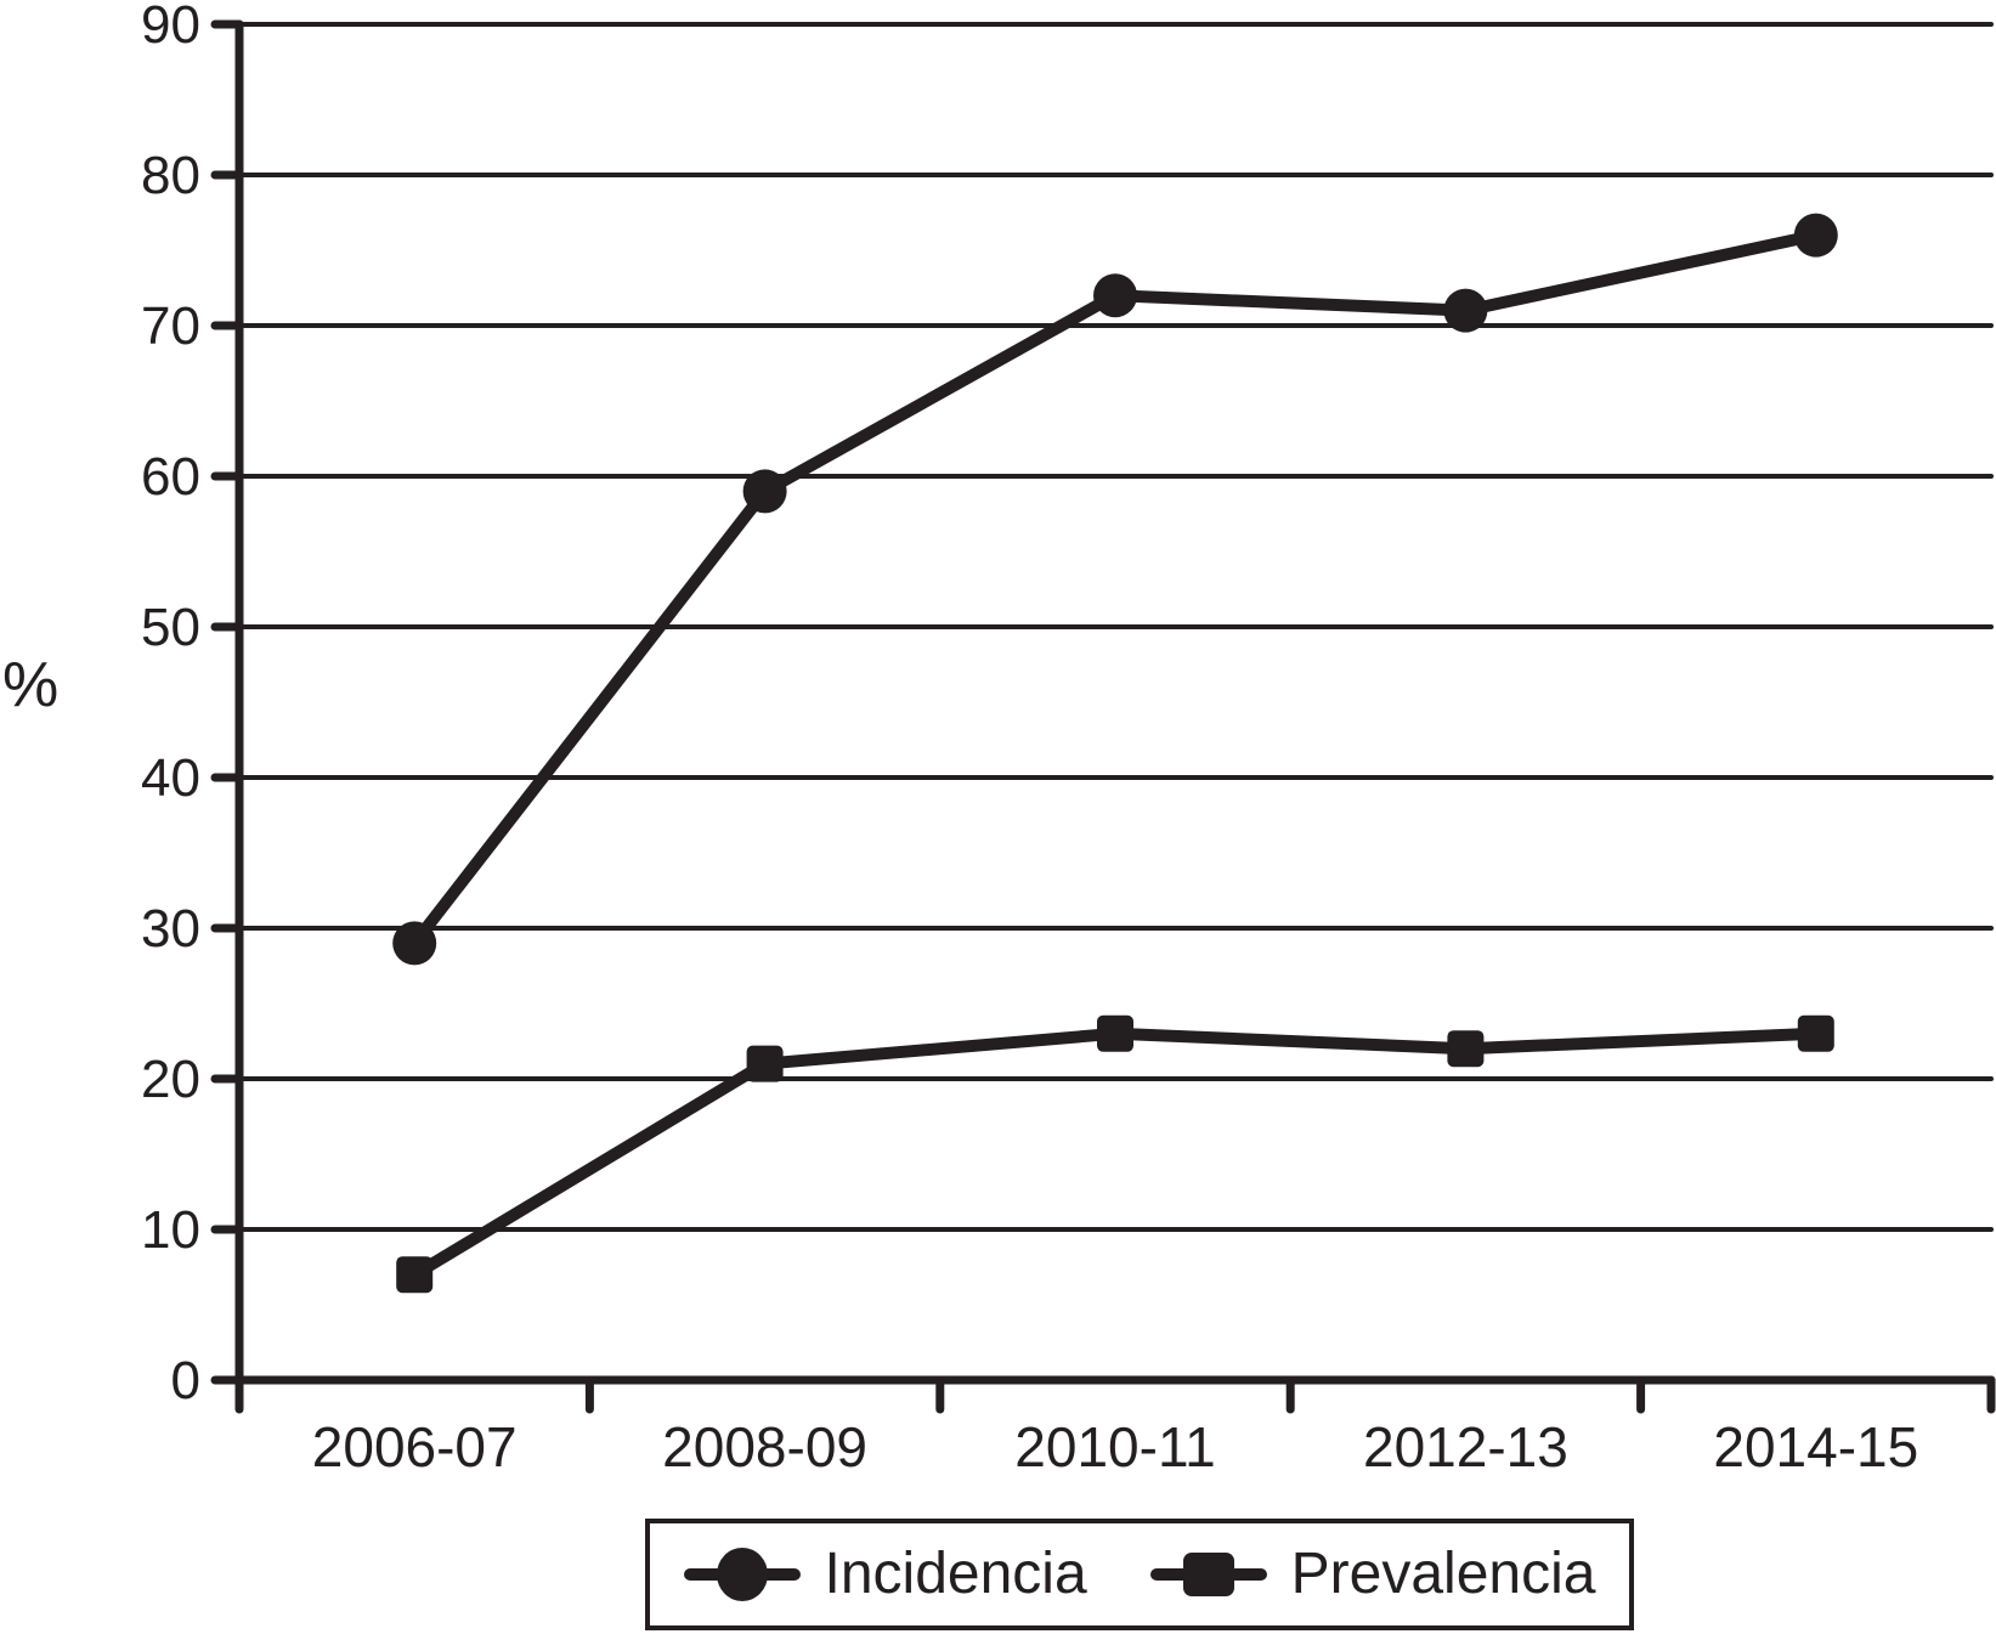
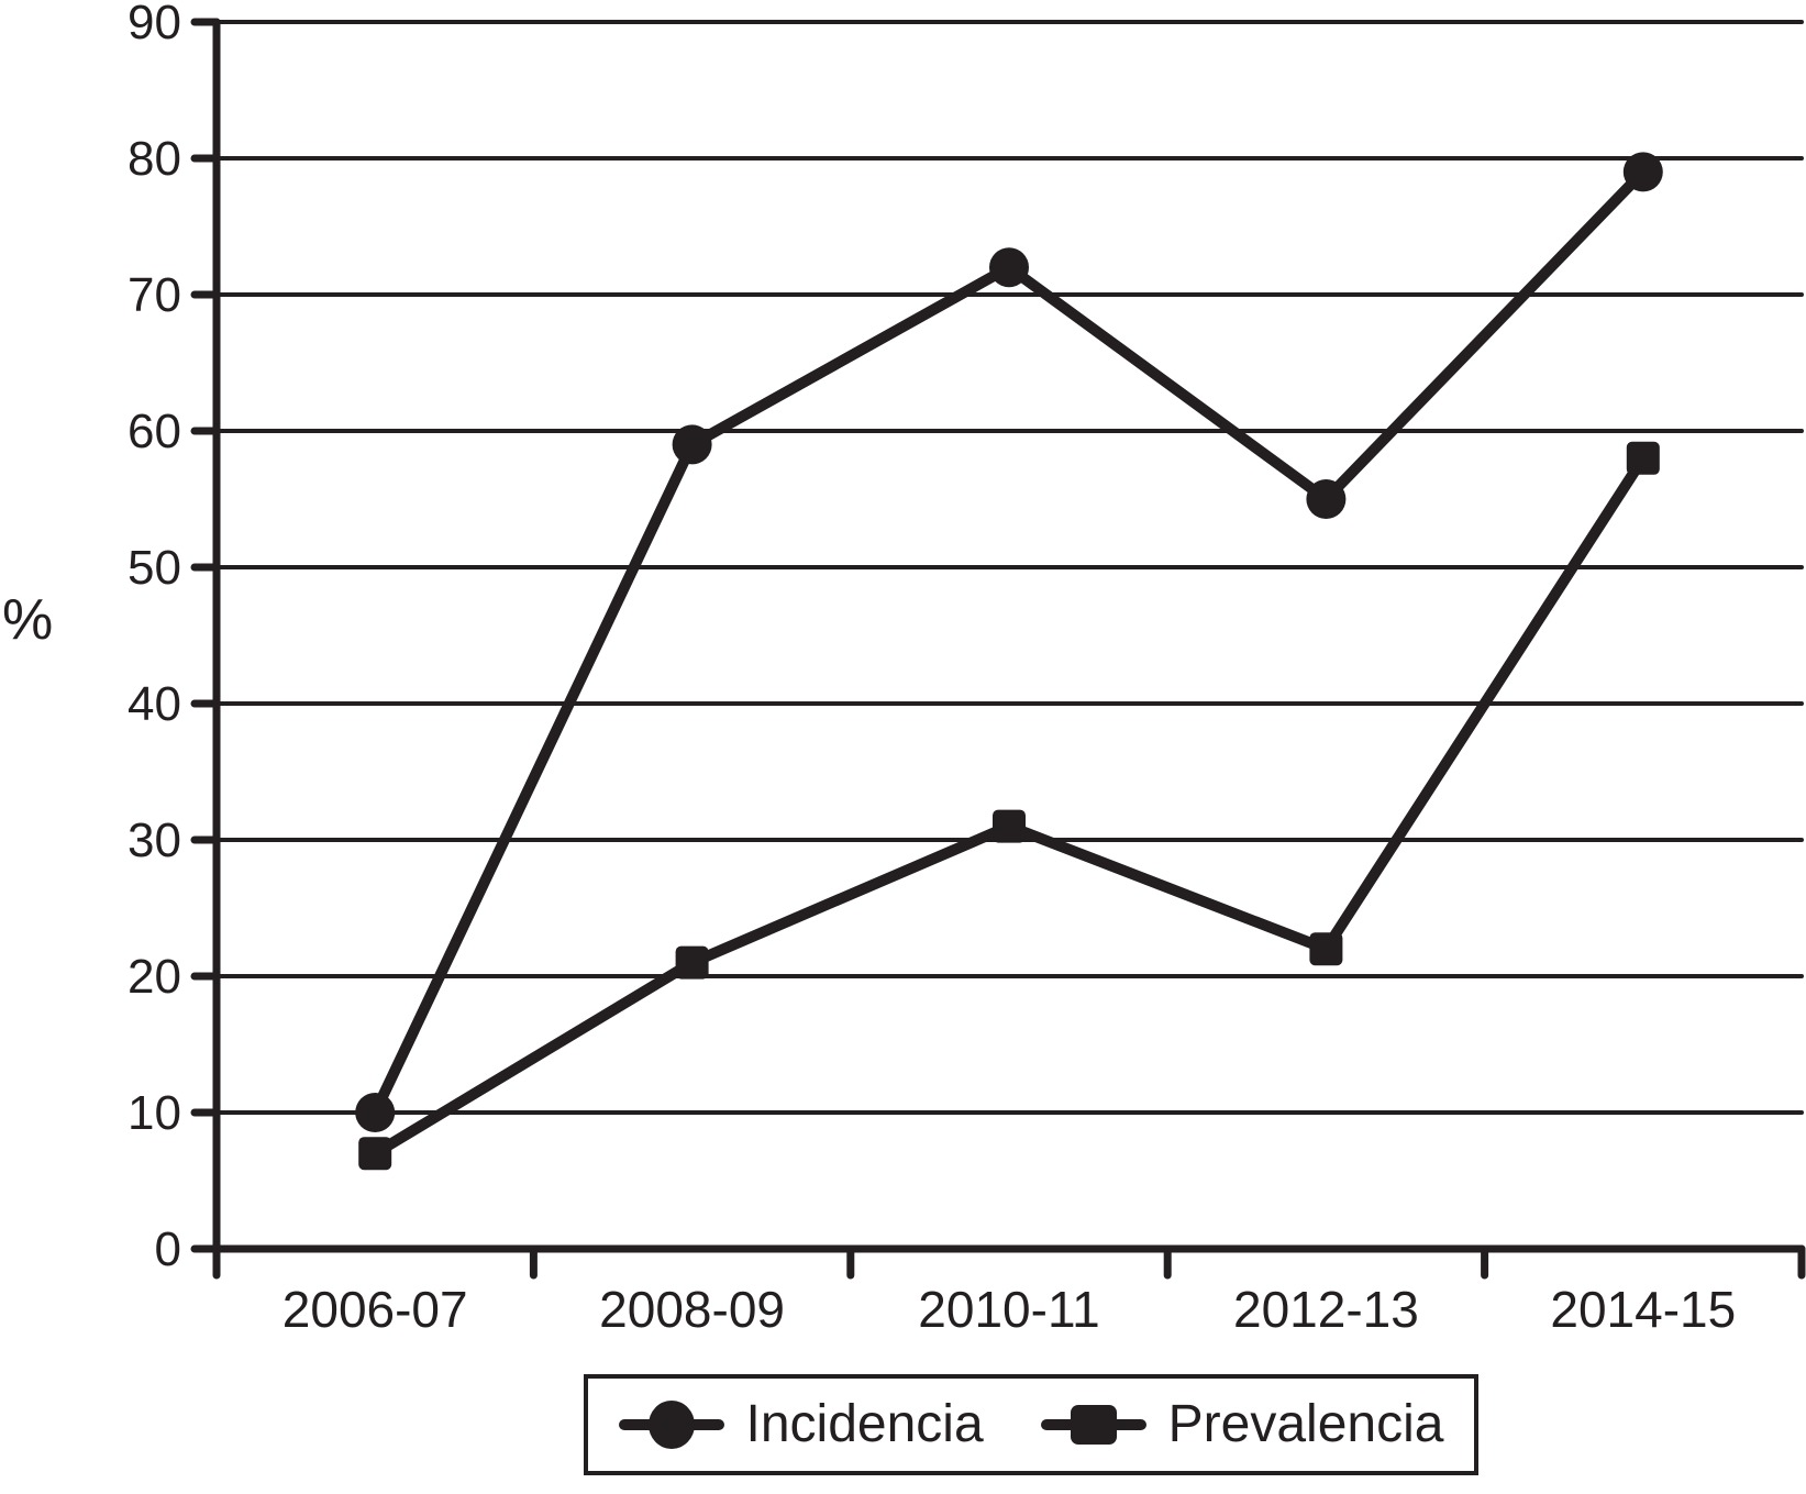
Incidencia/2006-07: 29 -> 10
Prevalencia/2010-11: 23 -> 31
Incidencia/2012-13: 71 -> 55
Incidencia/2014-15: 76 -> 79
Prevalencia/2014-15: 23 -> 58
